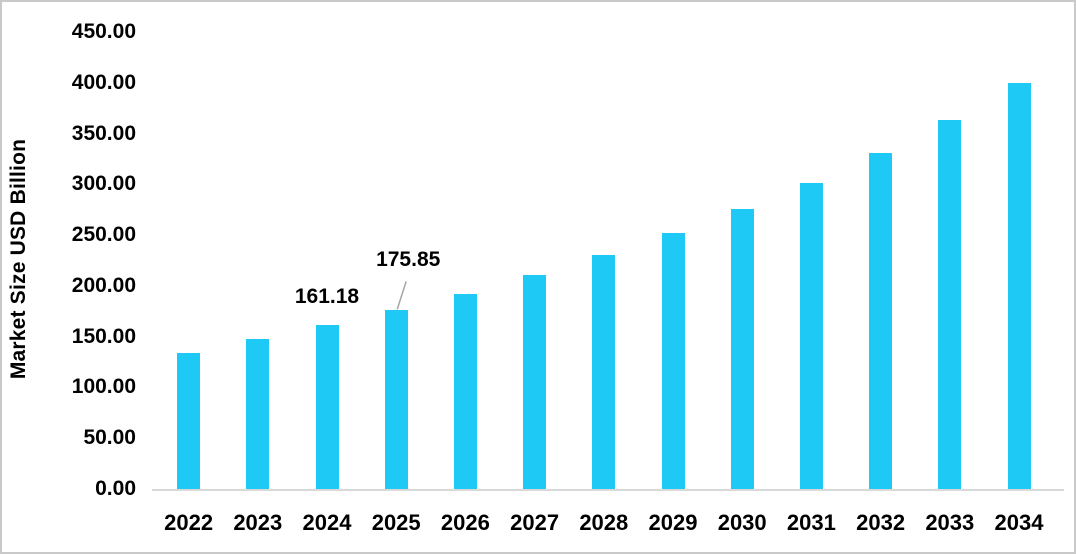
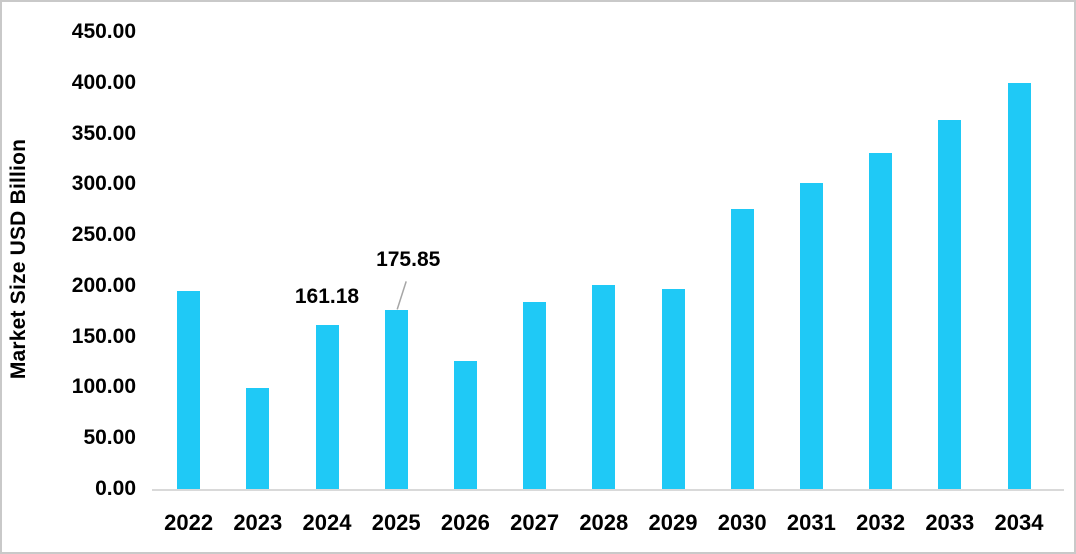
2022: 134 -> 195
2023: 148 -> 99
2026: 192 -> 126
2027: 210 -> 184
2028: 231 -> 201
2029: 252 -> 197
